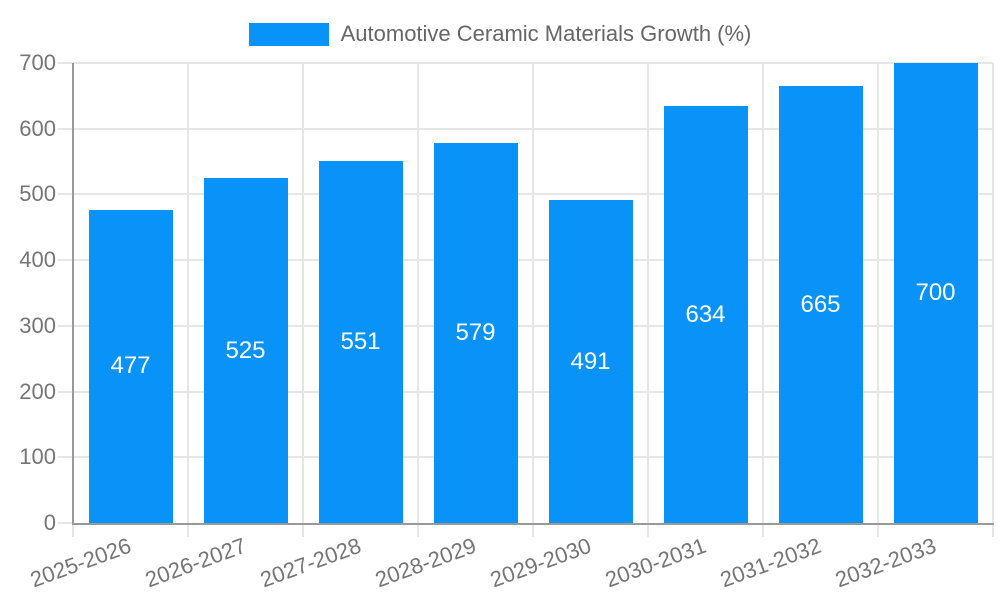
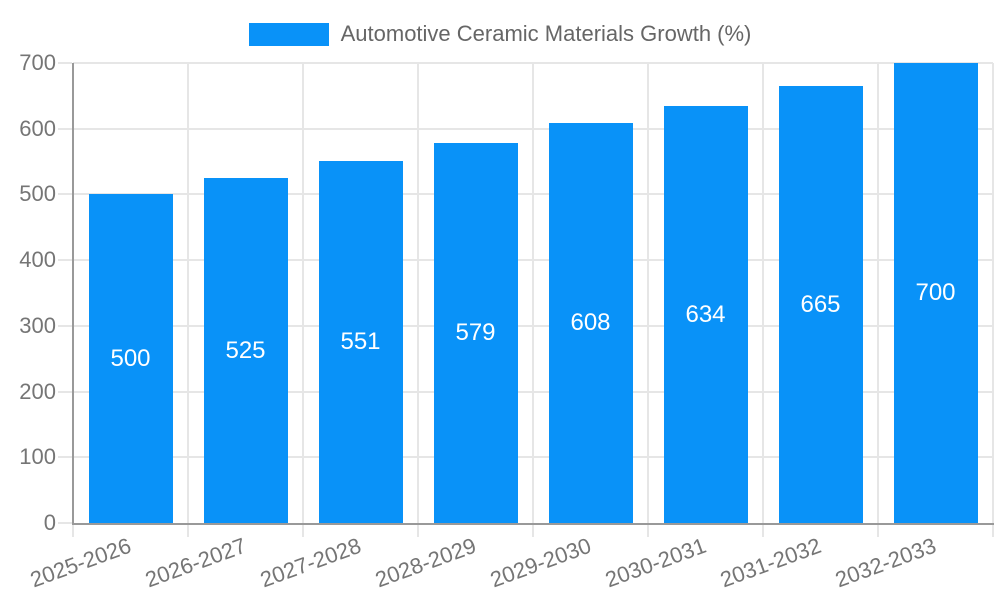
2025-2026: 477 -> 500
2029-2030: 491 -> 608
